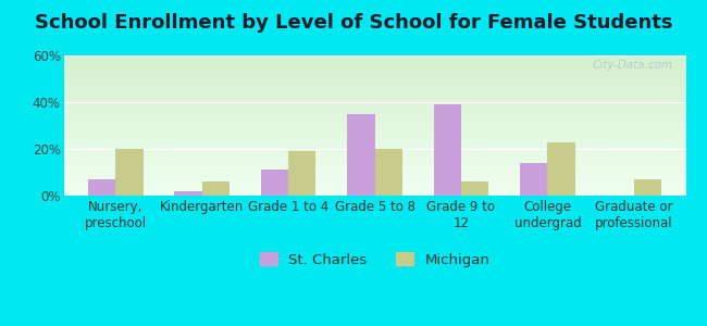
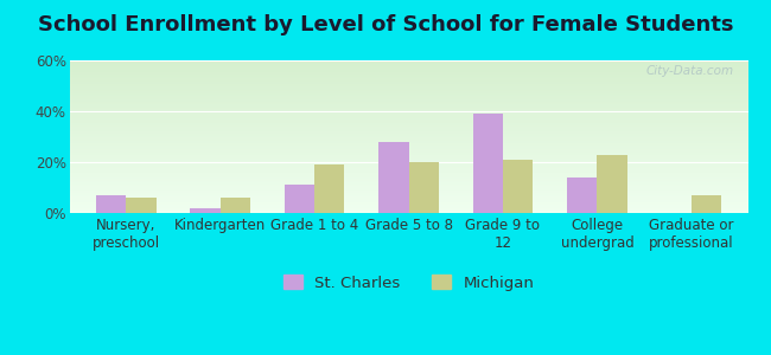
Michigan/Nursery, preschool: 20% -> 6%
St. Charles/Grade 5 to 8: 35% -> 28%
Michigan/Grade 9 to 12: 6% -> 21%
